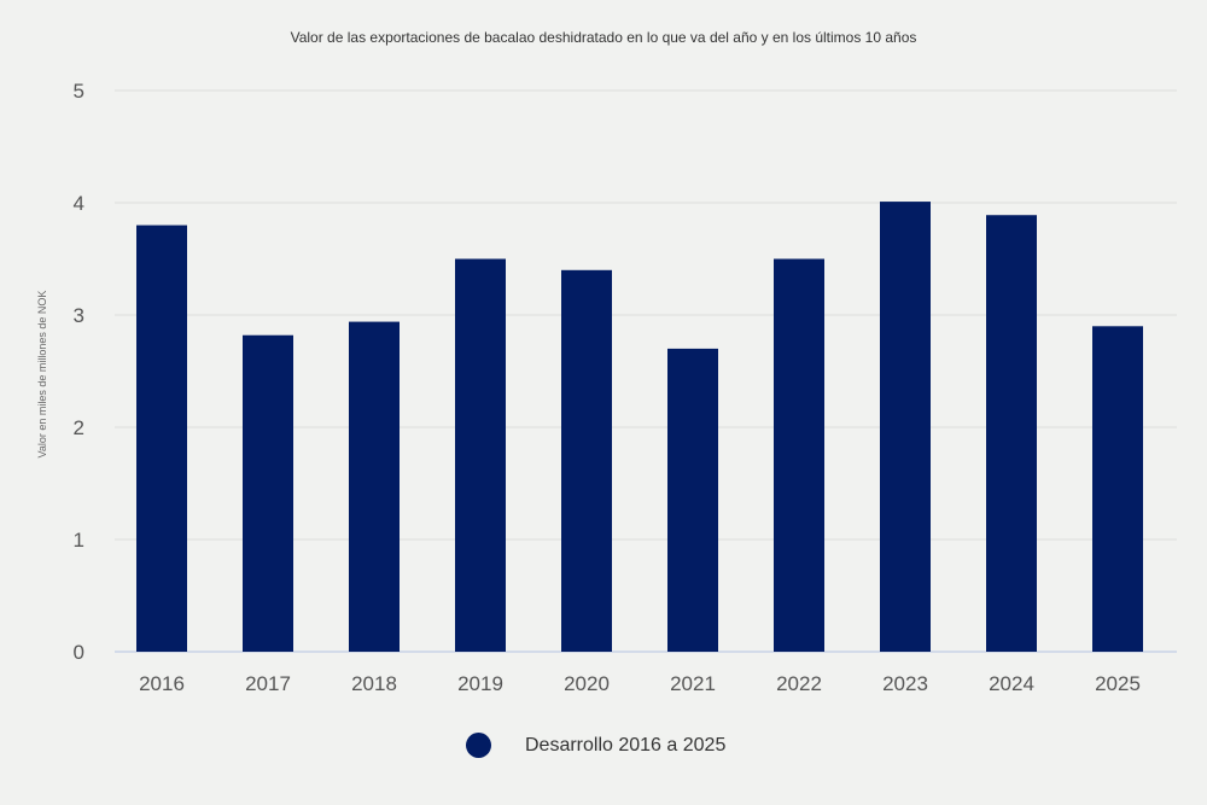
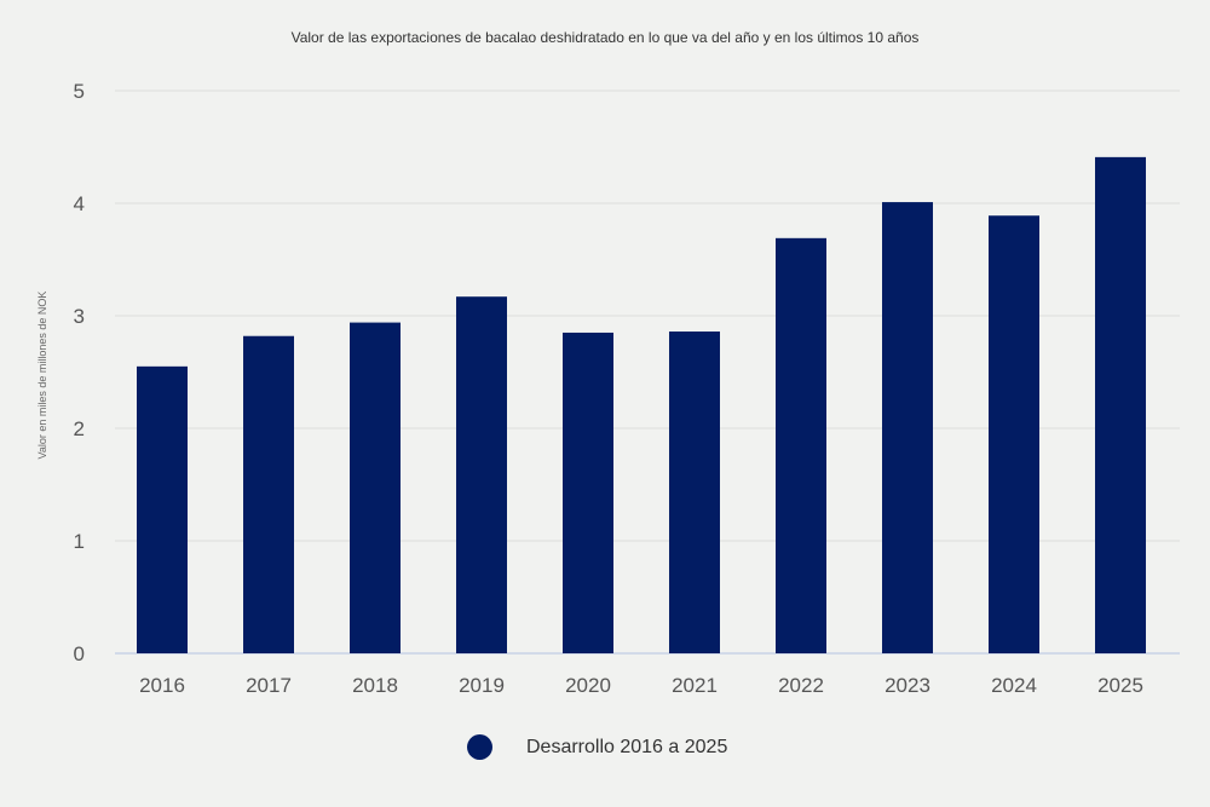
2016: 3.8 -> 2.5
2019: 3.5 -> 3.2
2020: 3.4 -> 2.9
2021: 2.7 -> 2.9
2022: 3.5 -> 3.7
2025: 2.9 -> 4.4
